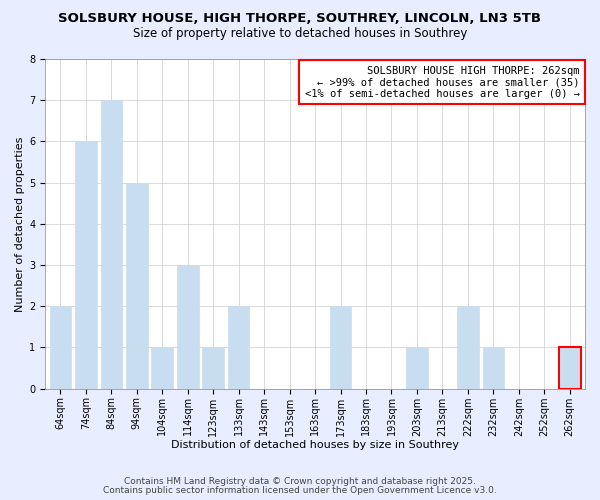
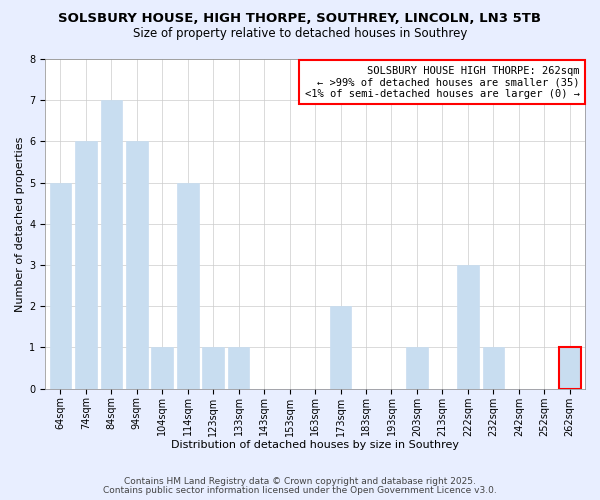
64sqm: 2 -> 5
94sqm: 5 -> 6
114sqm: 3 -> 5
133sqm: 2 -> 1
222sqm: 2 -> 3
